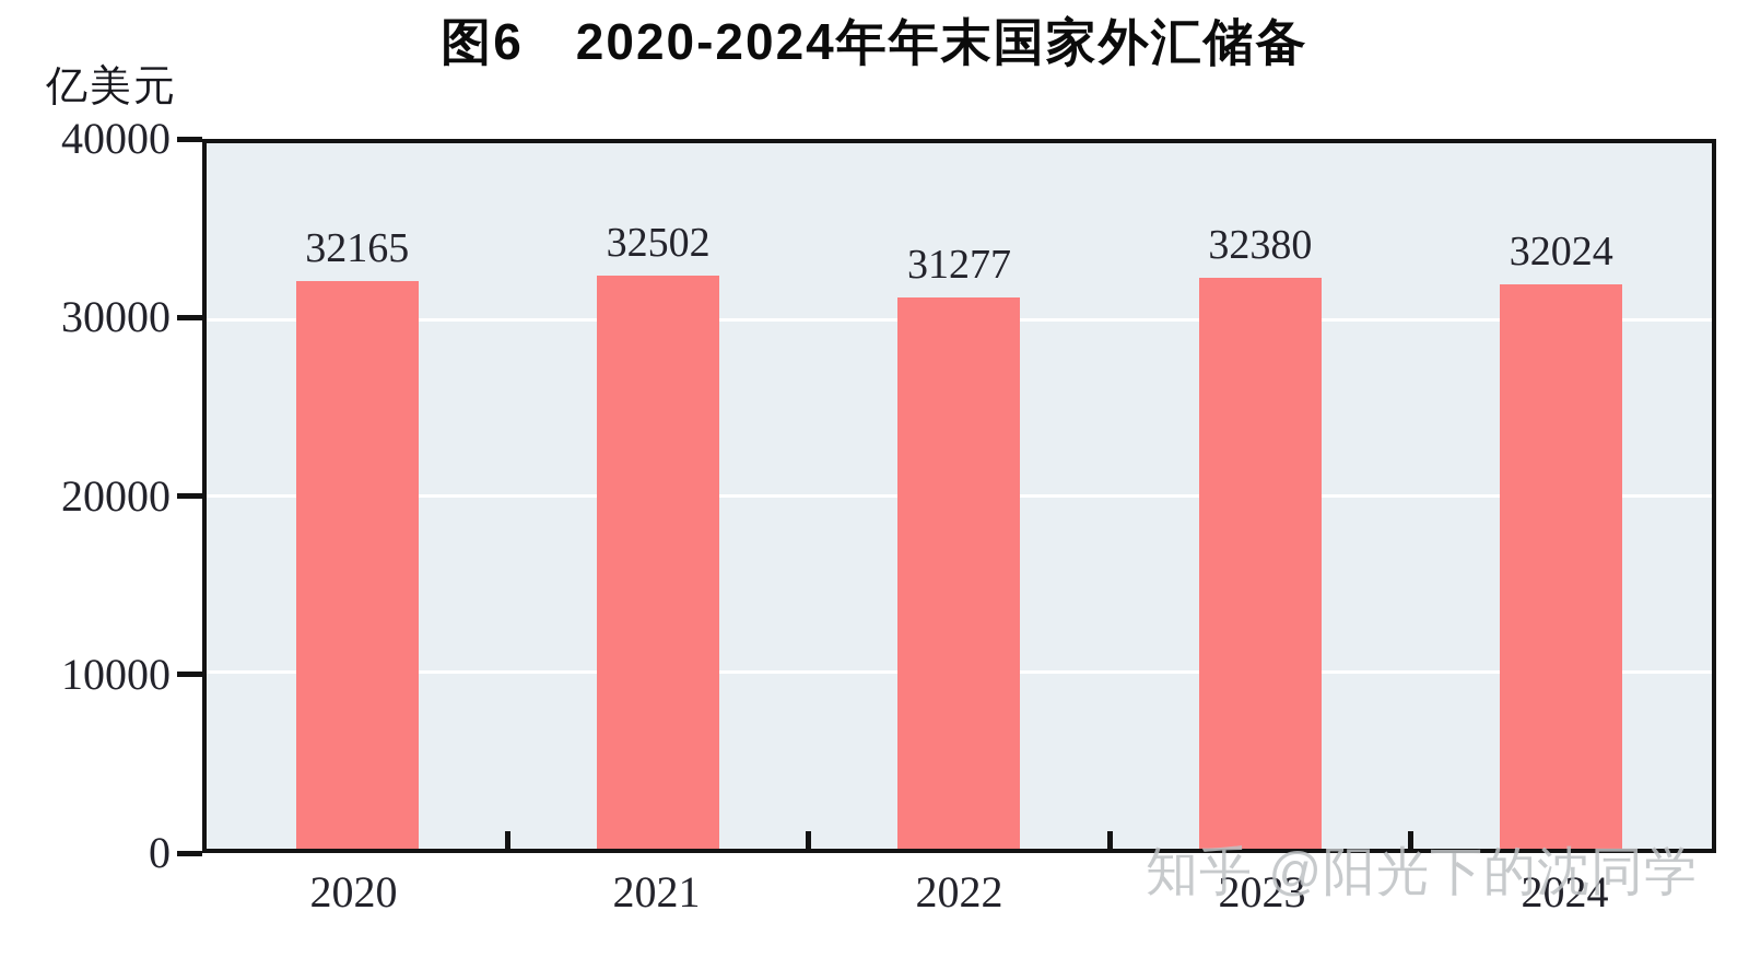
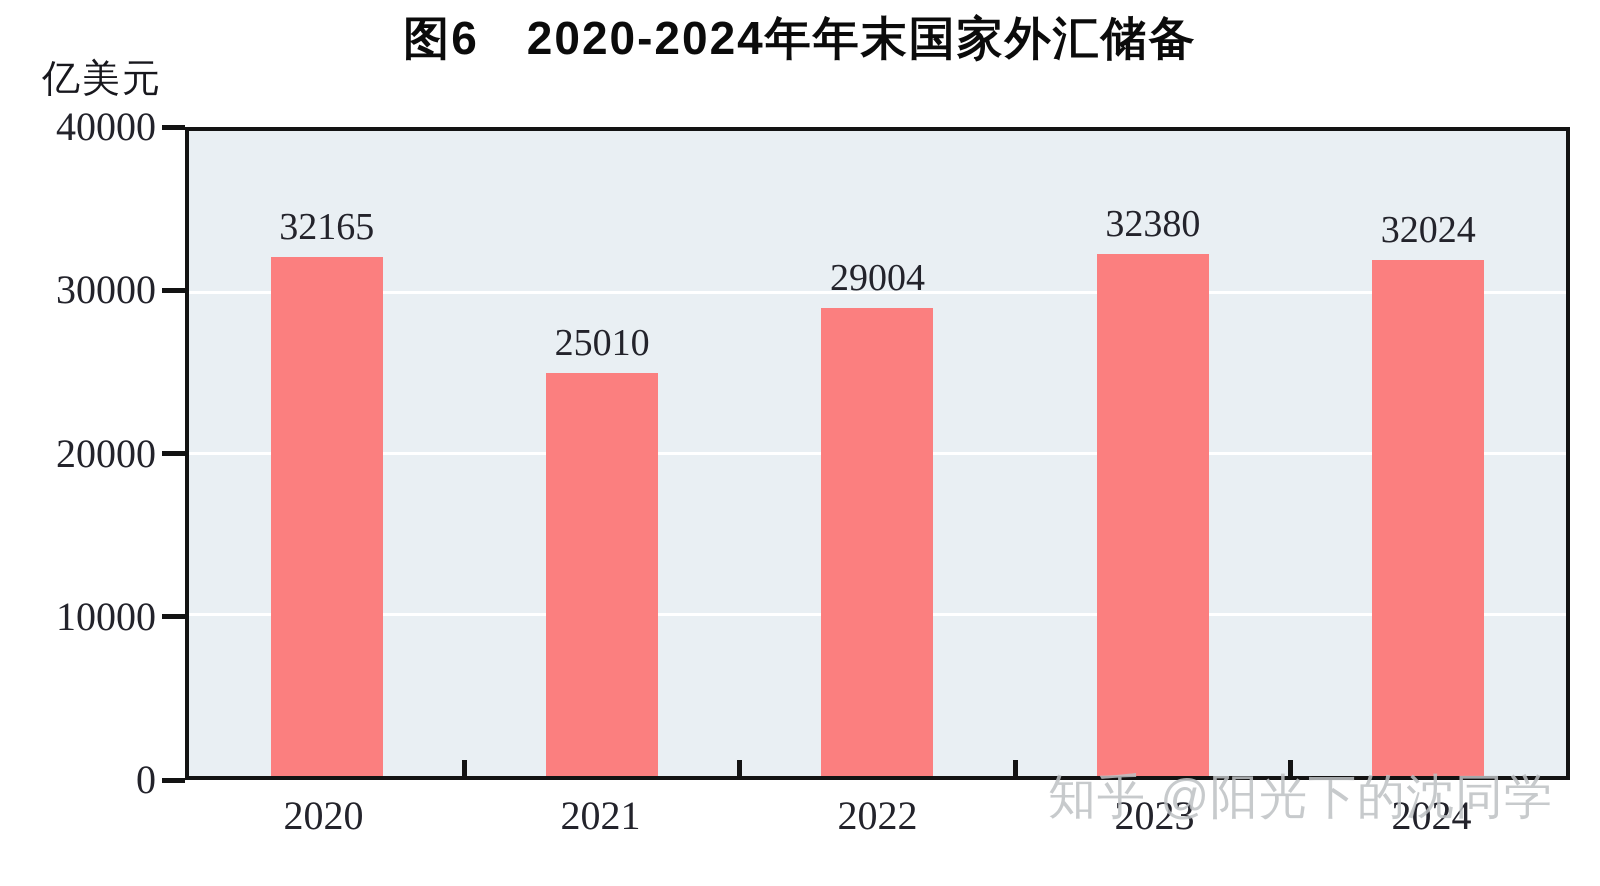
2021: 32502 -> 25010
2022: 31277 -> 29004
